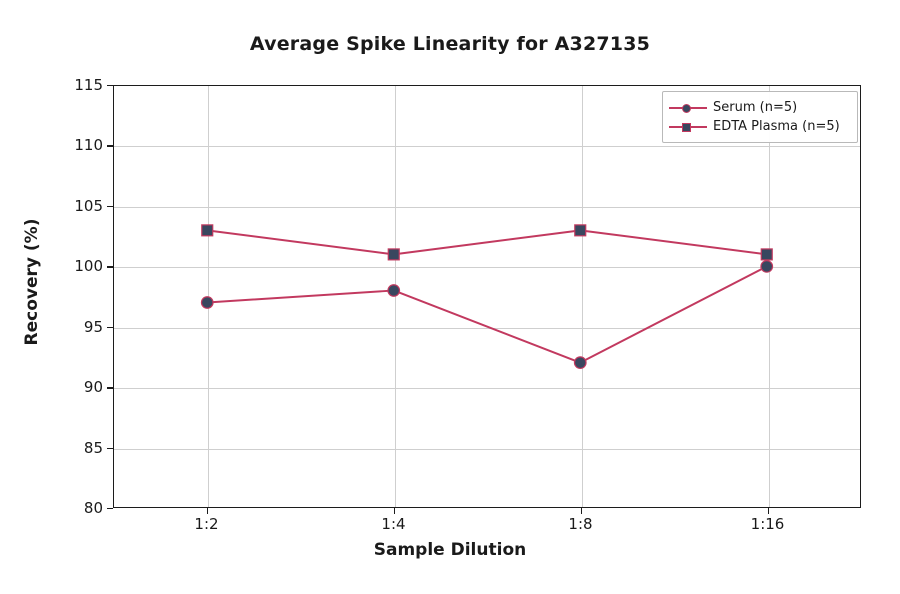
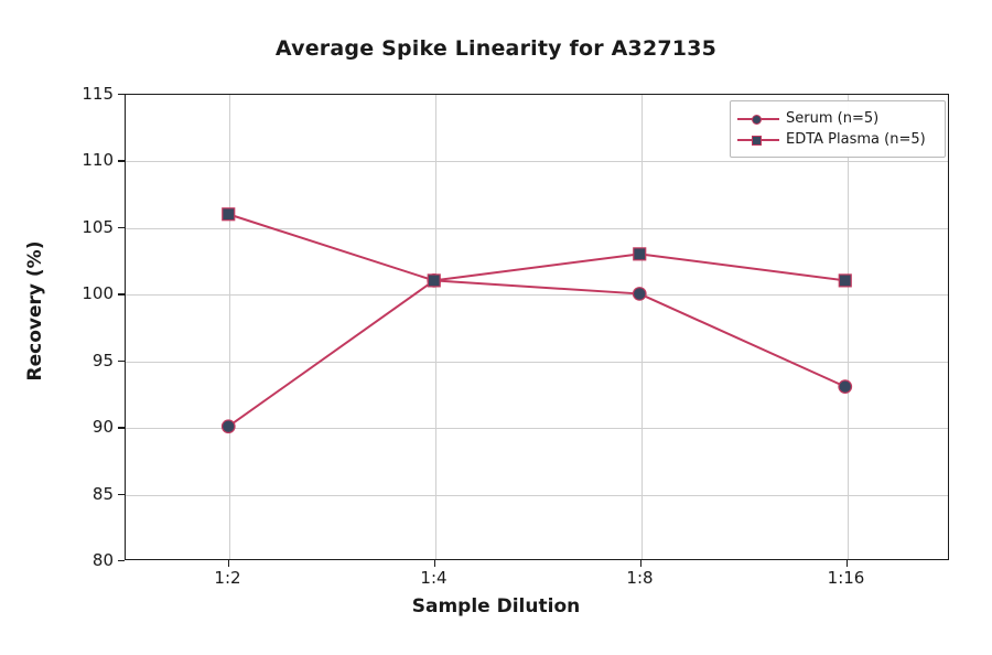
Serum (n=5)/1:2: 97 -> 90
EDTA Plasma (n=5)/1:2: 103 -> 106
Serum (n=5)/1:4: 98 -> 101
Serum (n=5)/1:8: 92 -> 100
Serum (n=5)/1:16: 100 -> 93
